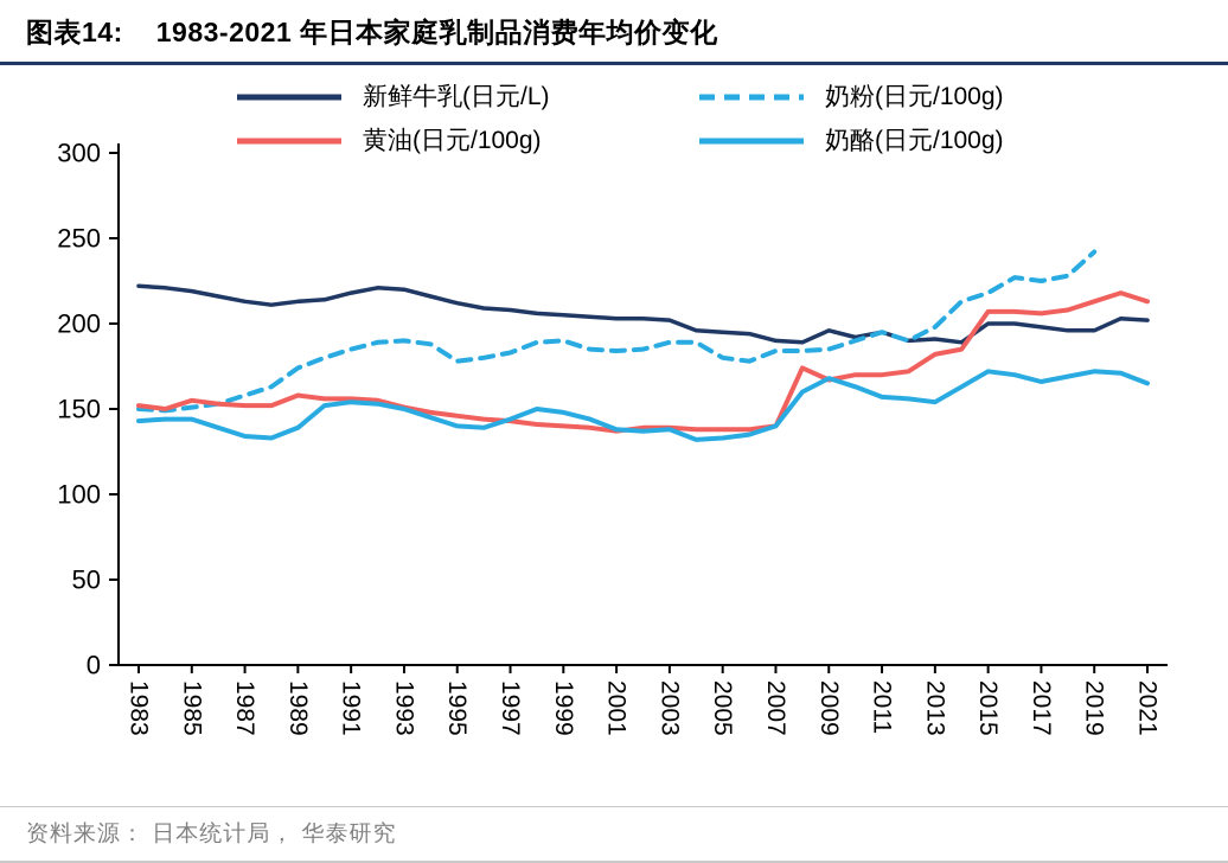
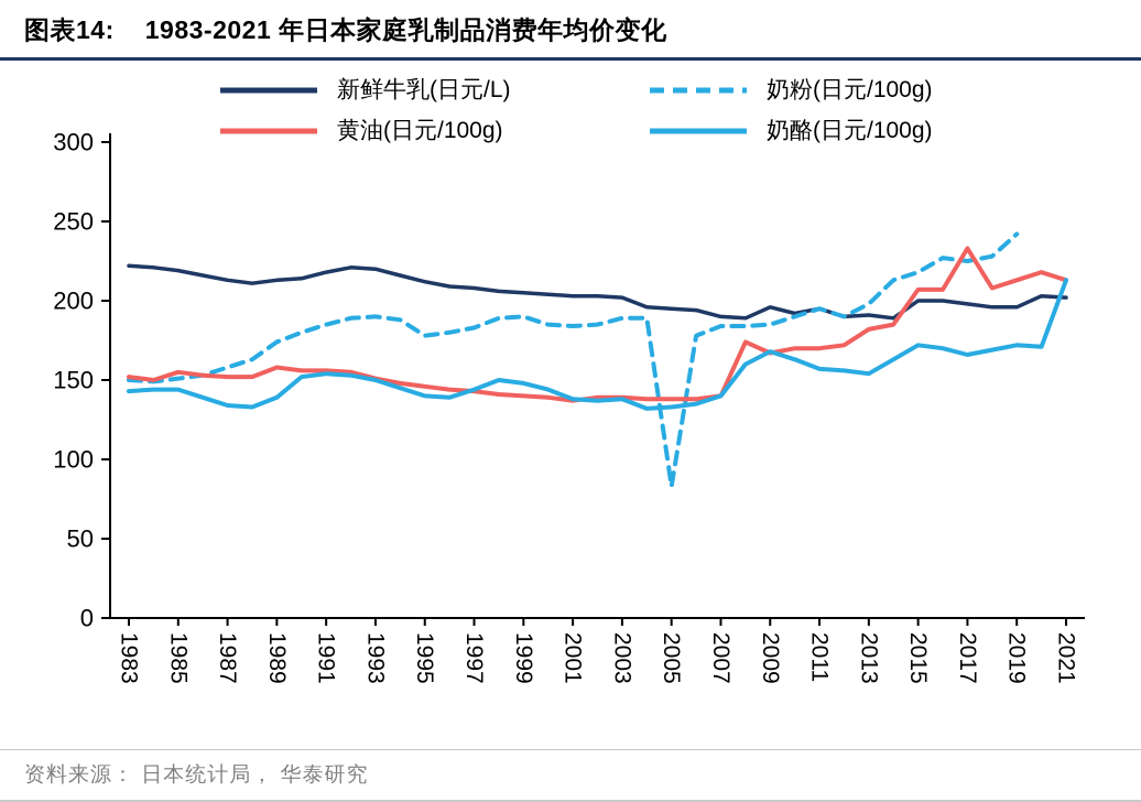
奶粉(日元/100g)/2005: 180 -> 83
黄油(日元/100g)/2017: 206 -> 233
奶酪(日元/100g)/2021: 165 -> 213
